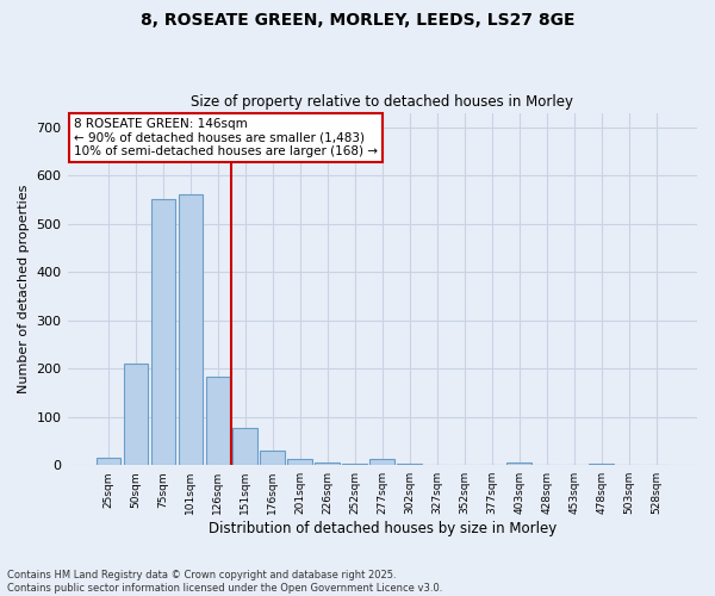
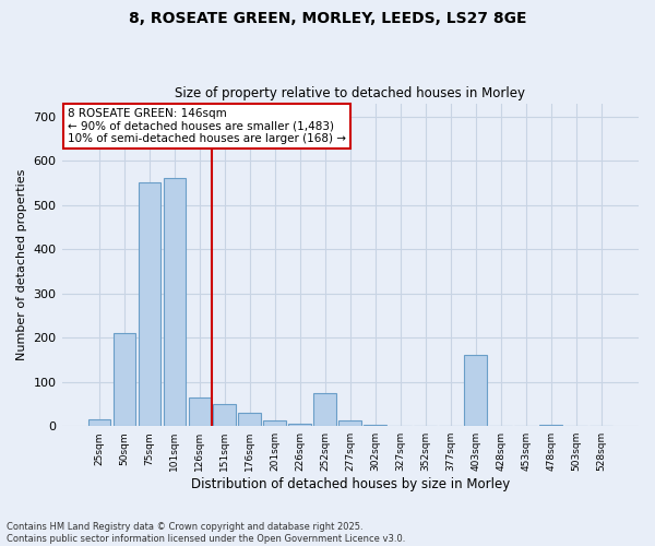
126sqm: 183 -> 65
151sqm: 78 -> 50
252sqm: 4 -> 75
403sqm: 5 -> 160
